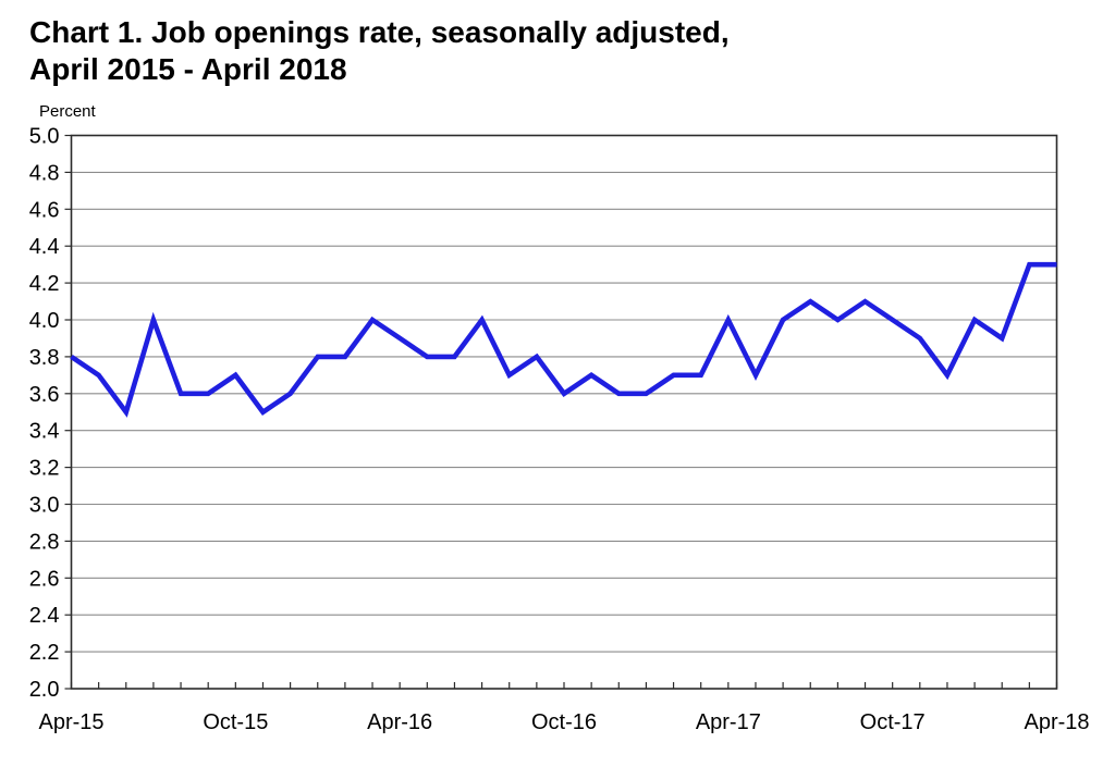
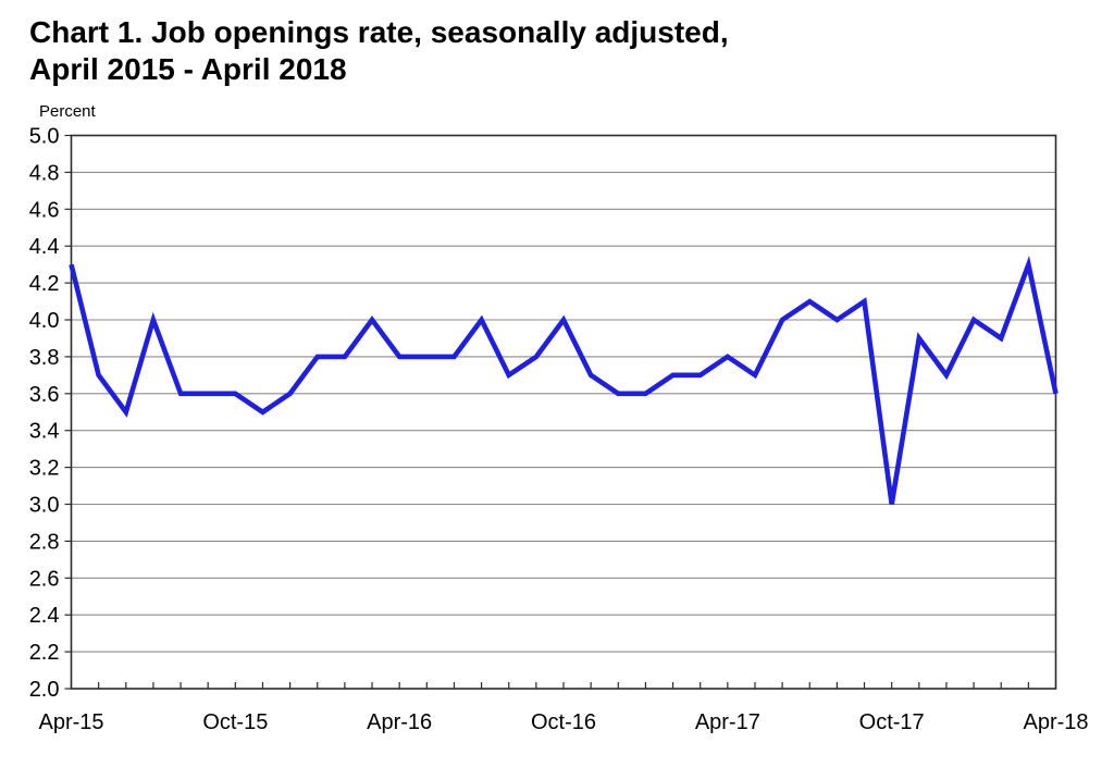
Apr-15: 3.8 -> 4.3
Oct-15: 3.7 -> 3.6
Apr-16: 3.9 -> 3.8
Oct-16: 3.6 -> 4.0
Apr-17: 4.0 -> 3.8
Oct-17: 4.0 -> 3.0
Apr-18: 4.3 -> 3.6
